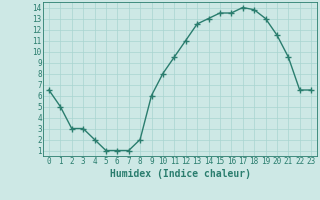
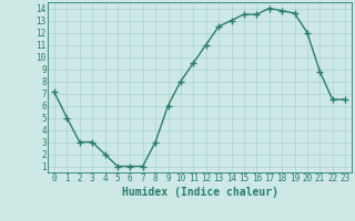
0: 6.5 -> 7.1
8: 2.0 -> 3.0
19: 13.0 -> 13.6
20: 11.5 -> 12.0
21: 9.5 -> 8.8
